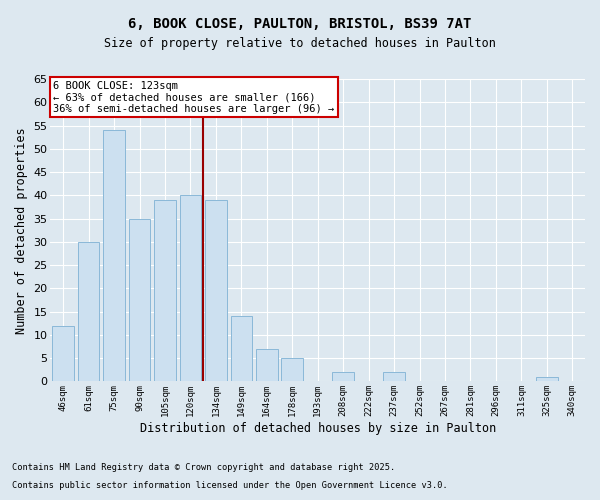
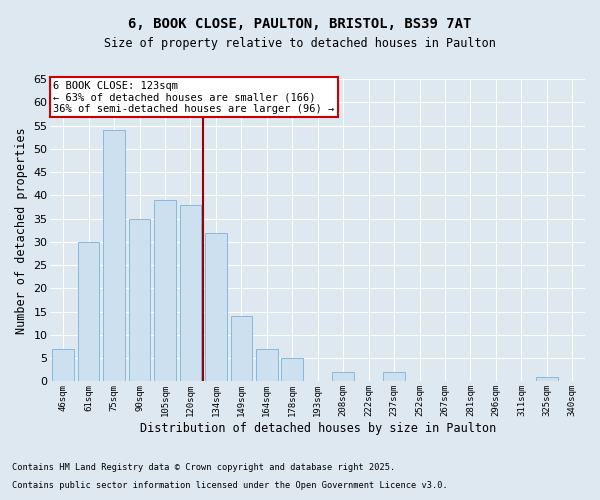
46sqm: 12 -> 7
120sqm: 40 -> 38
134sqm: 39 -> 32
